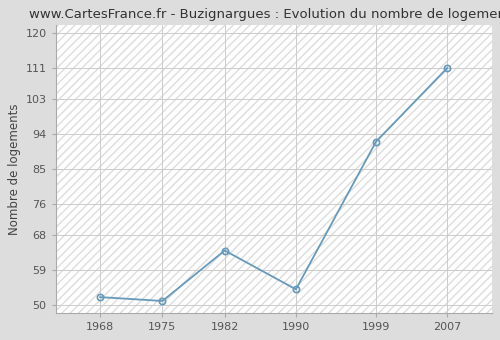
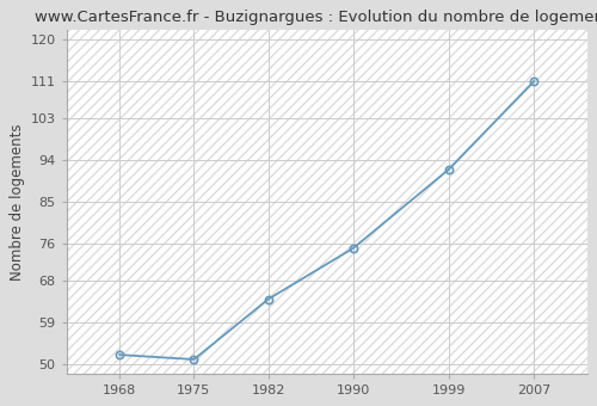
1990: 54 -> 75
